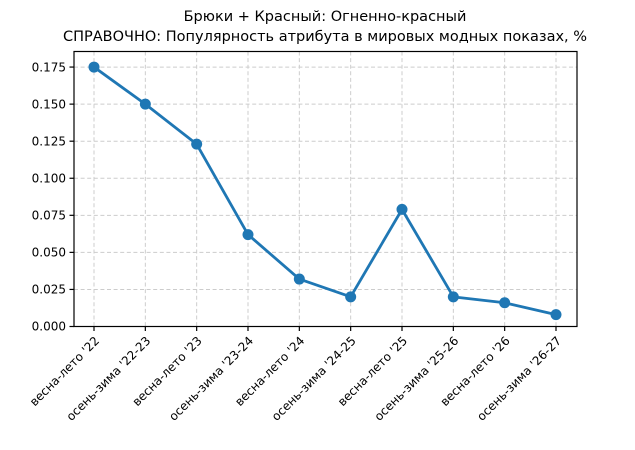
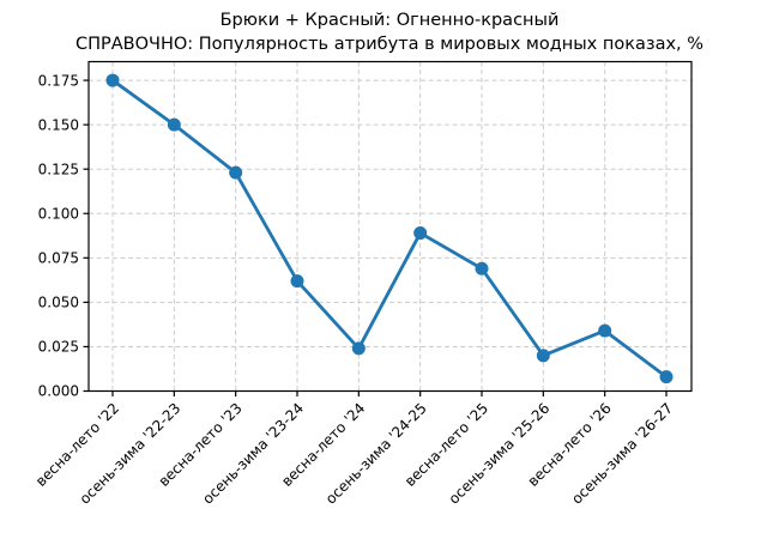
весна-лето '24: 0.032 -> 0.024
осень-зима '24-25: 0.020 -> 0.089
весна-лето '25: 0.079 -> 0.069
весна-лето '26: 0.016 -> 0.034
